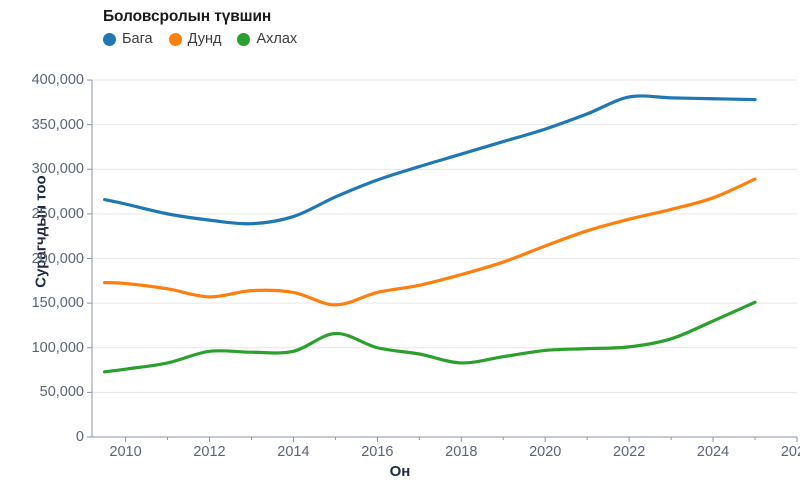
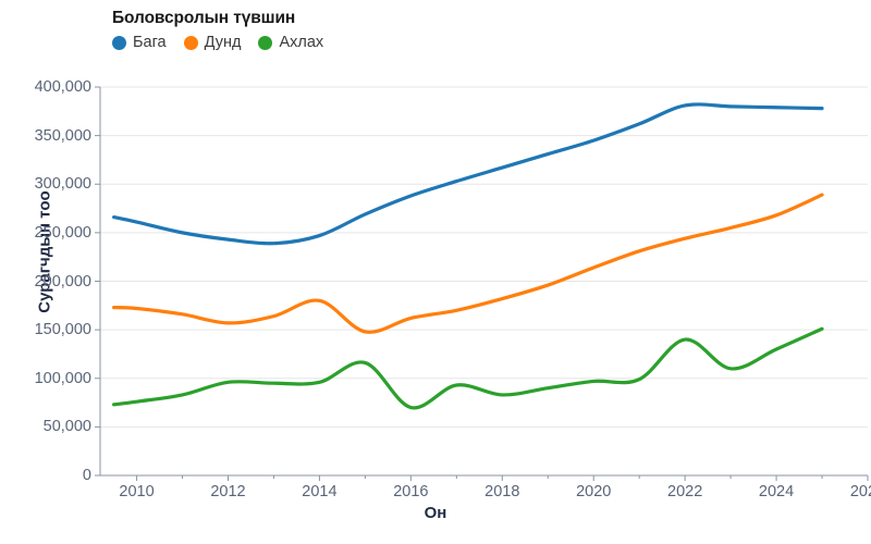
Дунд/2014: 160000 -> 180000
Ахлах/2016: 100000 -> 70000
Ахлах/2022: 100000 -> 140000
